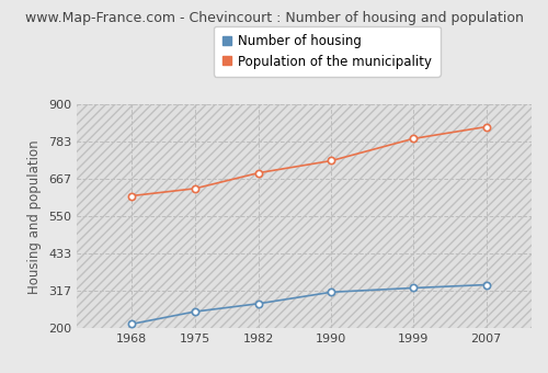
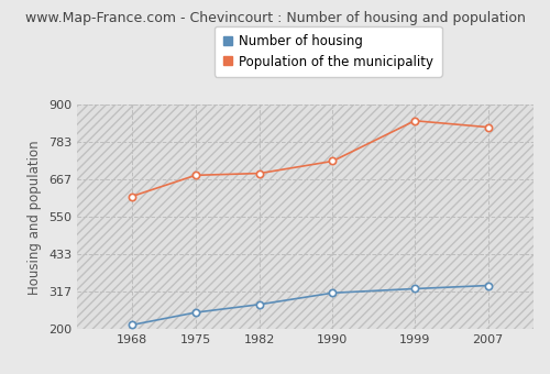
Population of the municipality/1975: 637 -> 680
Population of the municipality/1999: 793 -> 850
